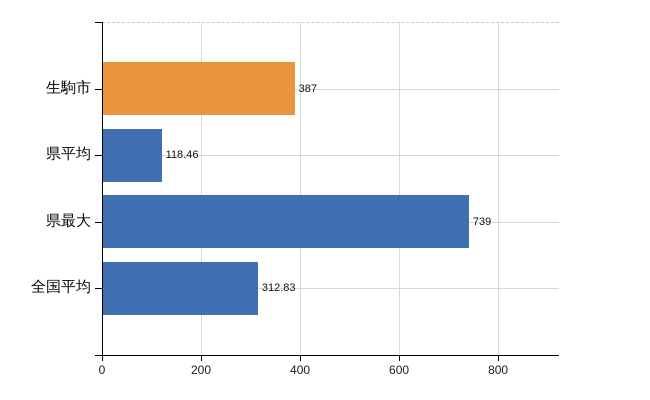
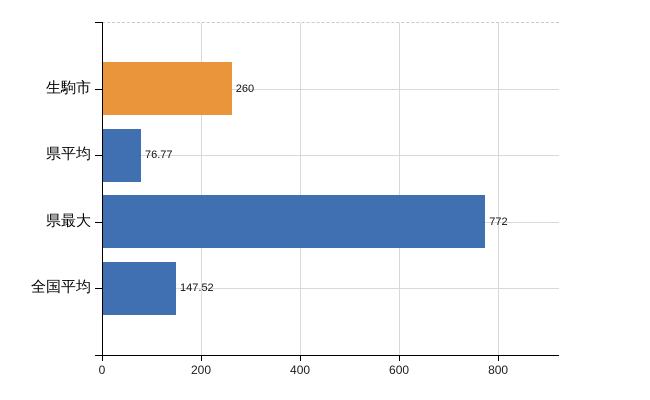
生駒市: 387 -> 260
県平均: 118.46 -> 76.77
県最大: 739 -> 772
全国平均: 312.83 -> 147.52
